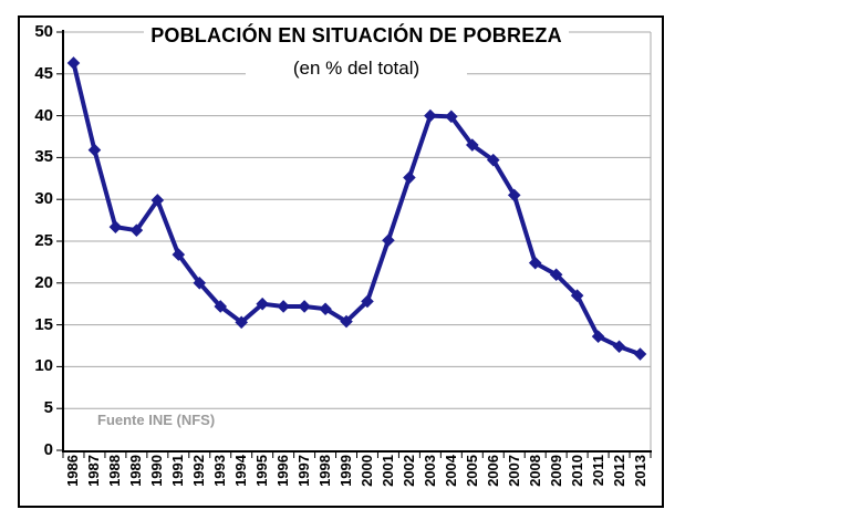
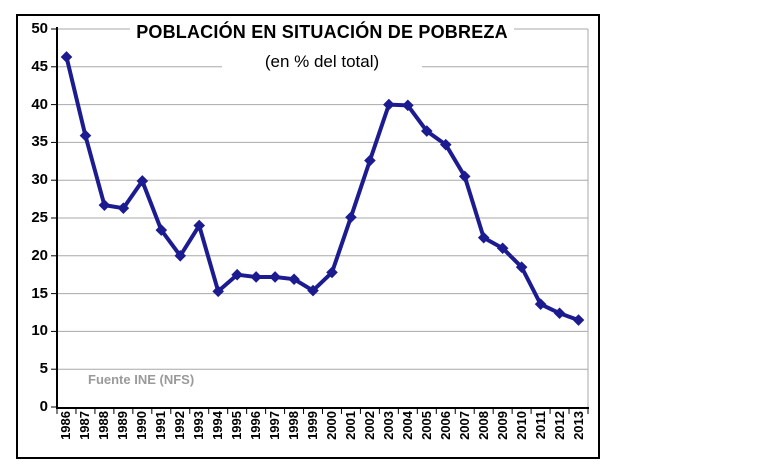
1993: 17 -> 24
